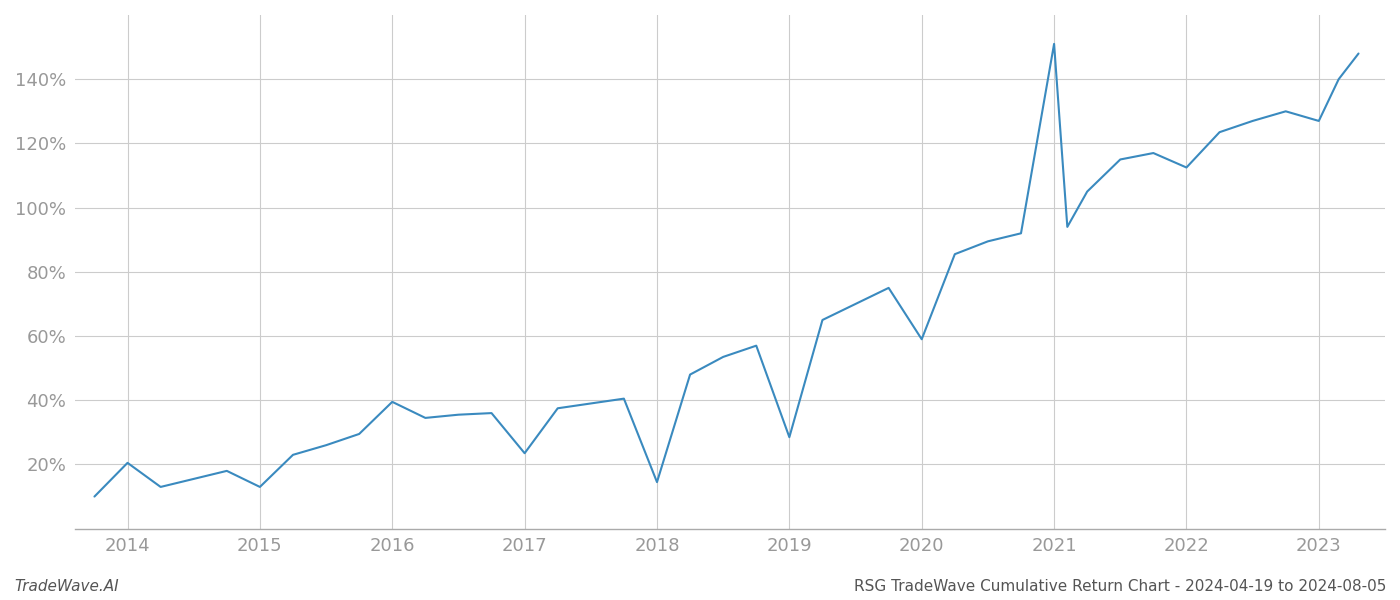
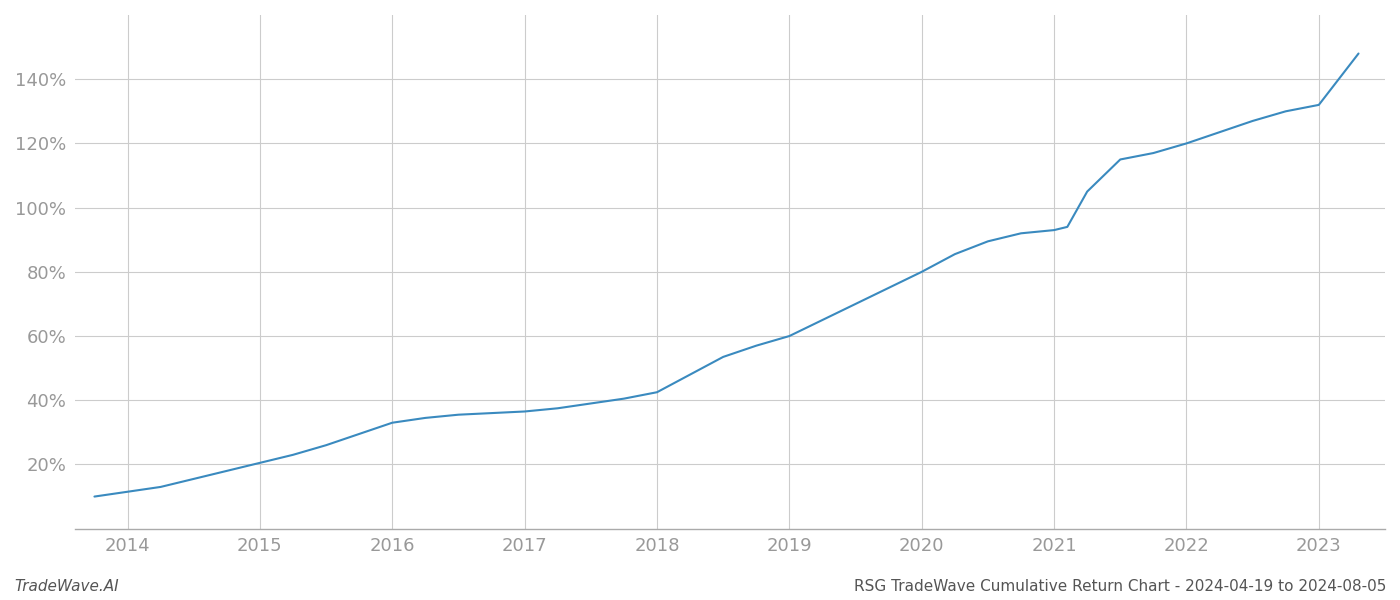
2014: 20.5% -> 11.5%
2015: 13.0% -> 20.5%
2016: 39.5% -> 33.0%
2017: 23.5% -> 36.5%
2018: 14.5% -> 42.5%
2019: 28.5% -> 60.0%
2020: 59.0% -> 80.0%
2021: 151.0% -> 93.0%
2022: 112.5% -> 120.0%
2023: 127.0% -> 132.0%
